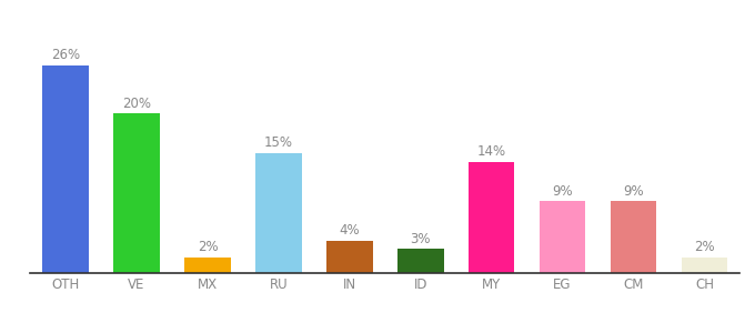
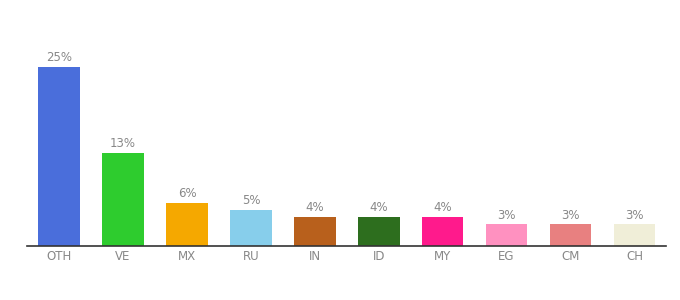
OTH: 26% -> 25%
VE: 20% -> 13%
MX: 2% -> 6%
RU: 15% -> 5%
ID: 3% -> 4%
MY: 14% -> 4%
EG: 9% -> 3%
CM: 9% -> 3%
CH: 2% -> 3%
